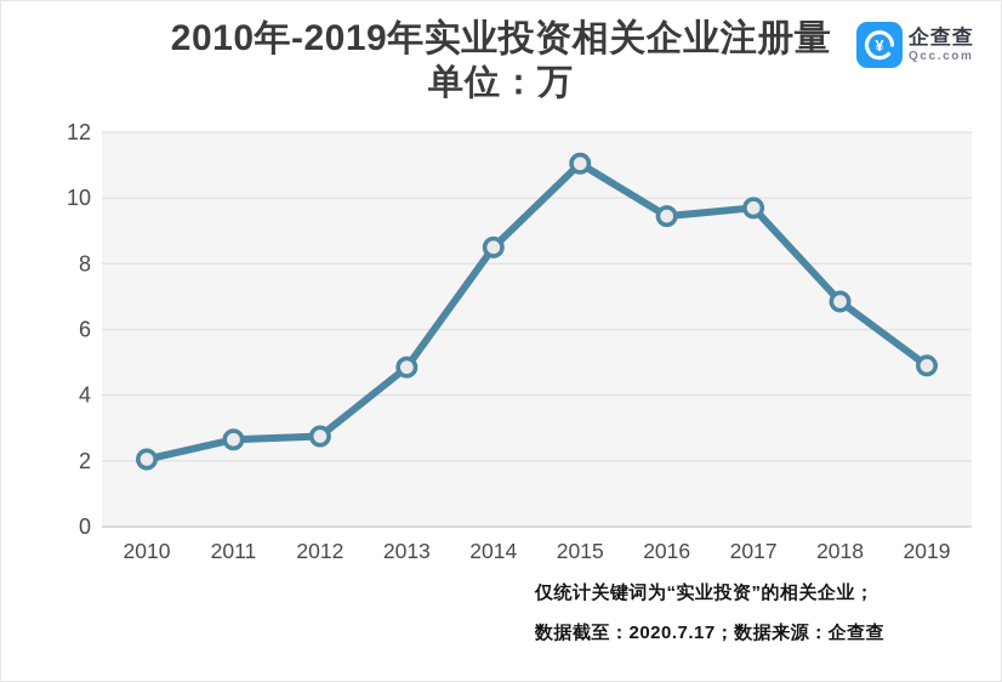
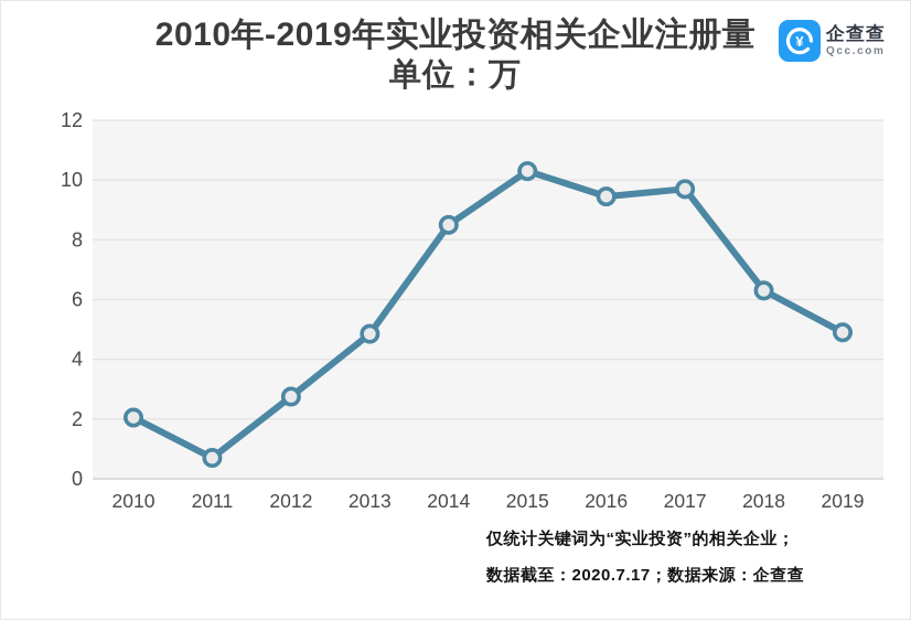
2011: 2.6 -> 0.7
2015: 11.1 -> 10.3
2018: 6.8 -> 6.3
